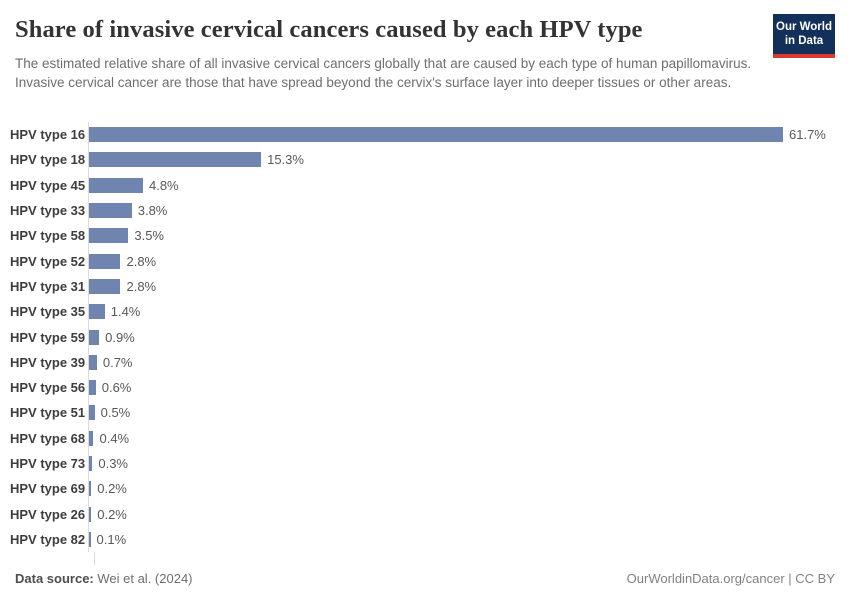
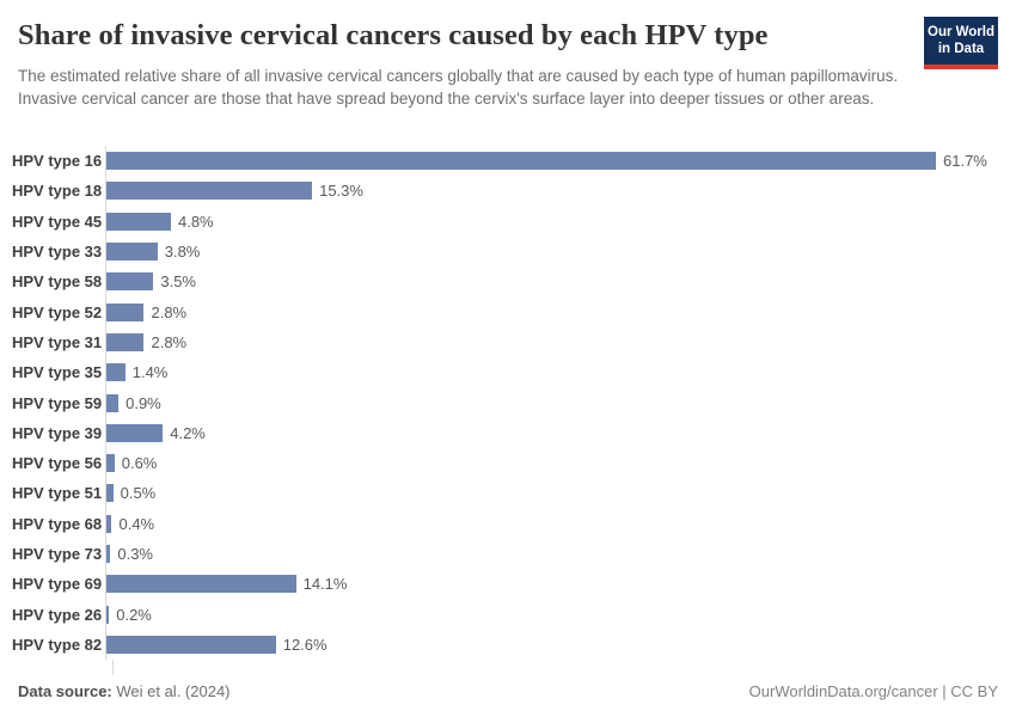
HPV type 39: 0.7% -> 4.2%
HPV type 69: 0.2% -> 14.1%
HPV type 82: 0.1% -> 12.6%
